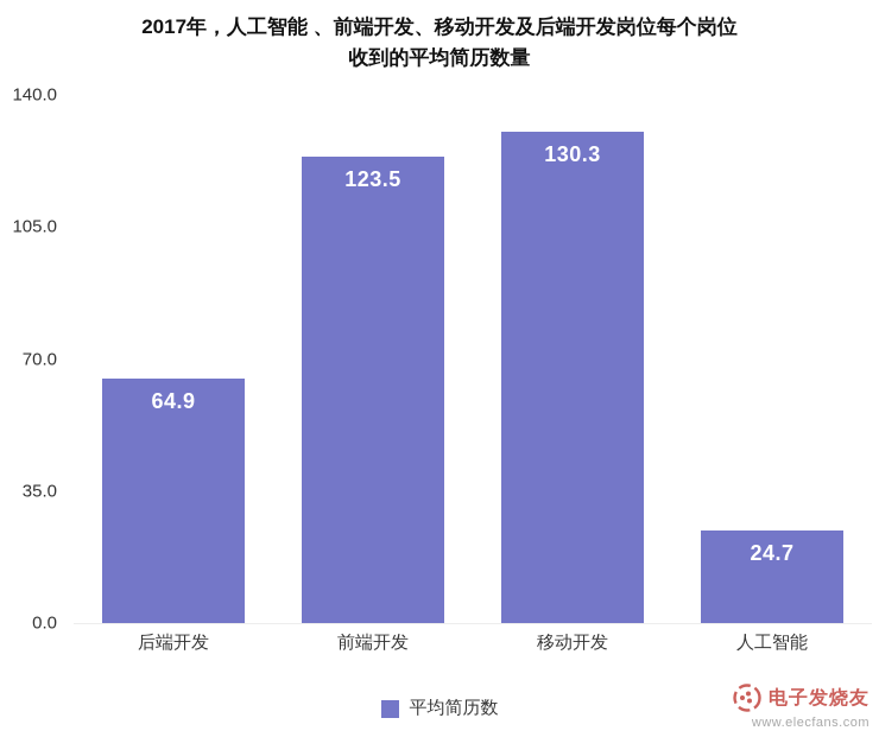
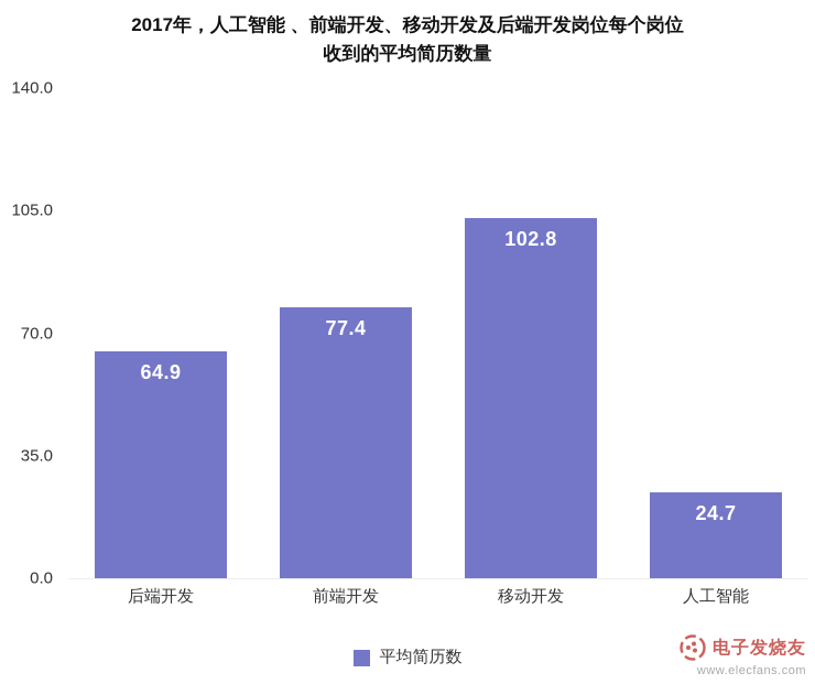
前端开发: 123.5 -> 77.4
移动开发: 130.3 -> 102.8
